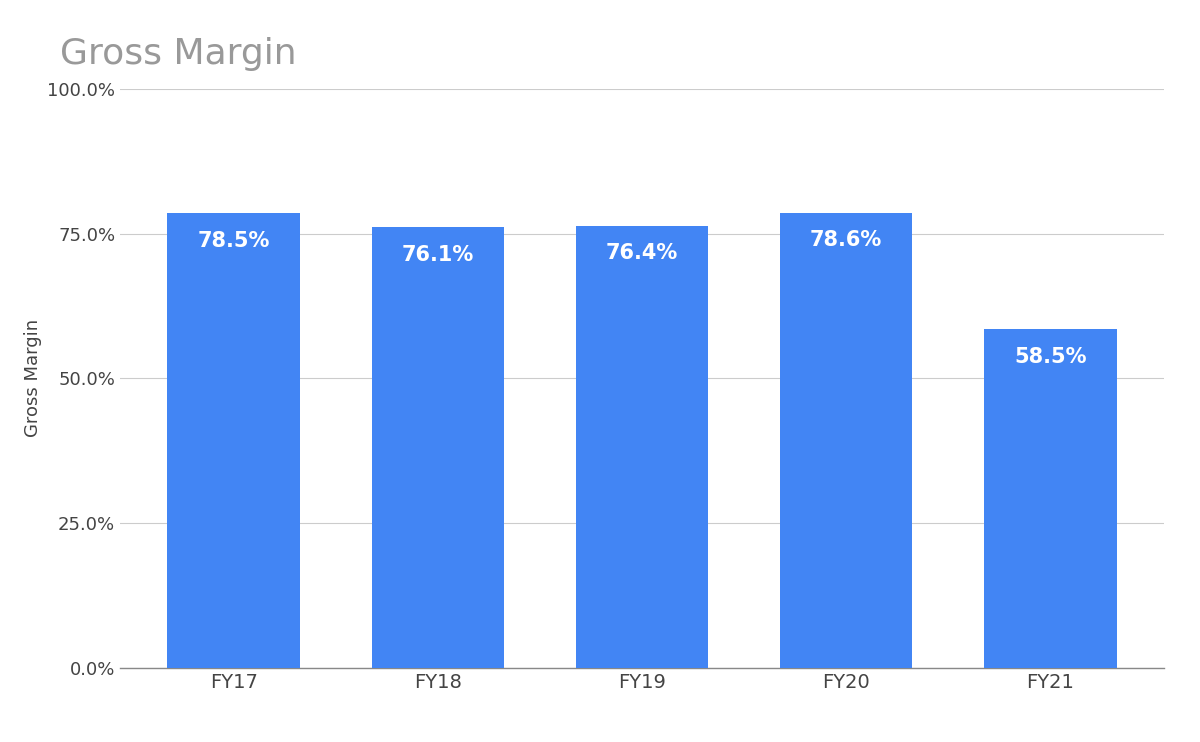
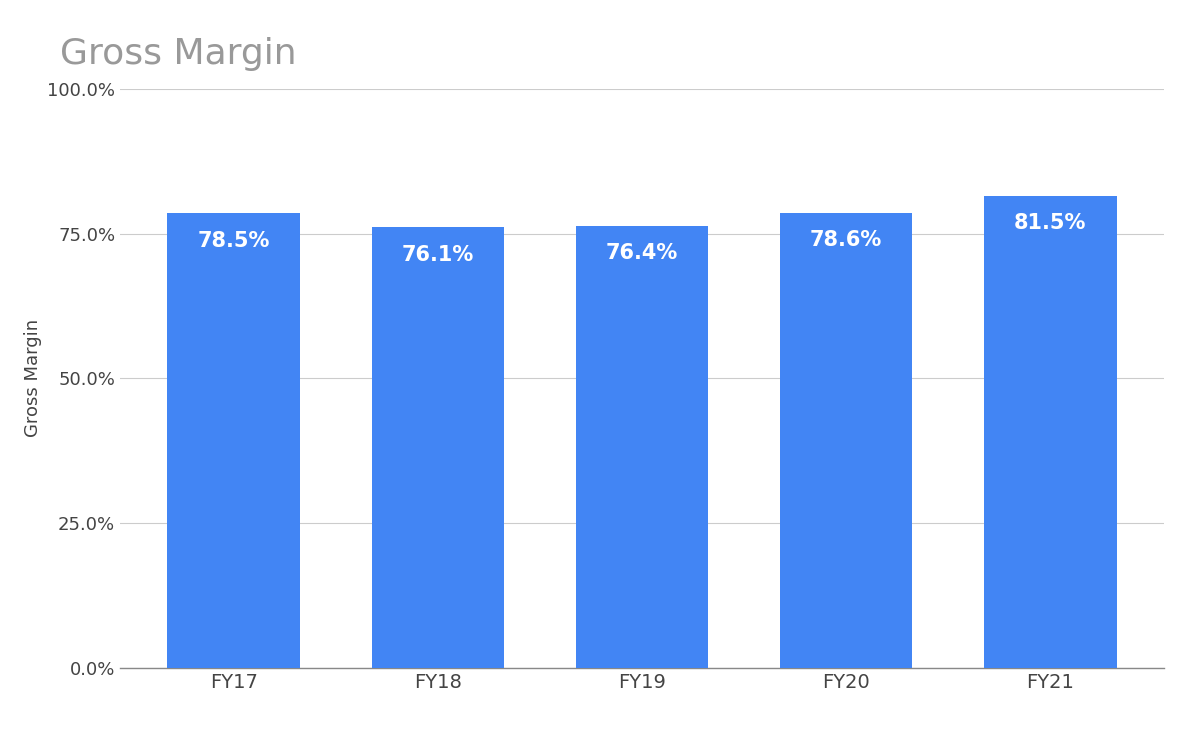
FY21: 58.5% -> 81.5%
